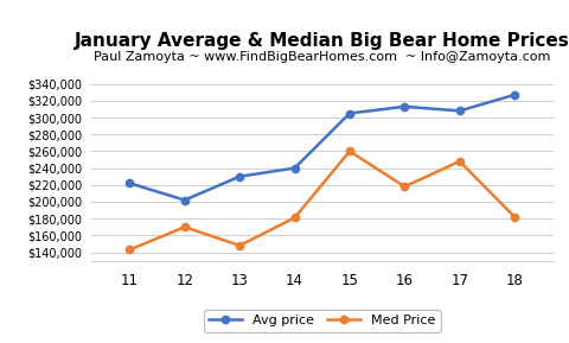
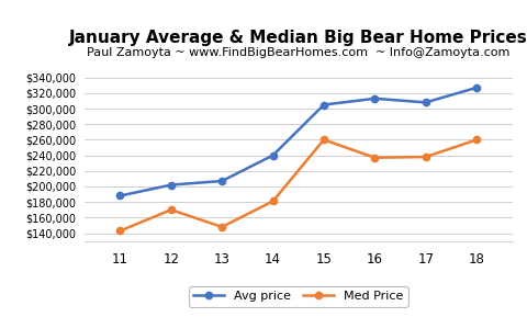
Avg price/11: $222,000 -> $188,000
Avg price/13: $230,000 -> $207,000
Med Price/16: $218,000 -> $237,000
Med Price/17: $248,000 -> $238,000
Med Price/18: $182,000 -> $260,000
